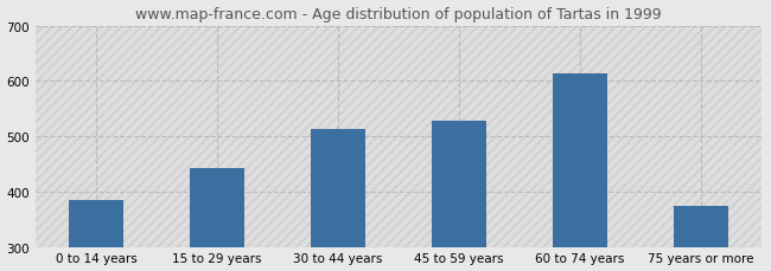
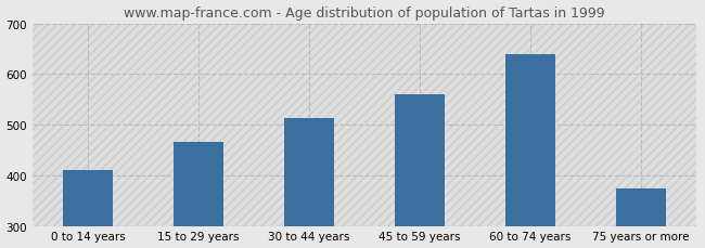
0 to 14 years: 385 -> 410
15 to 29 years: 443 -> 465
45 to 59 years: 527 -> 560
60 to 74 years: 614 -> 640
